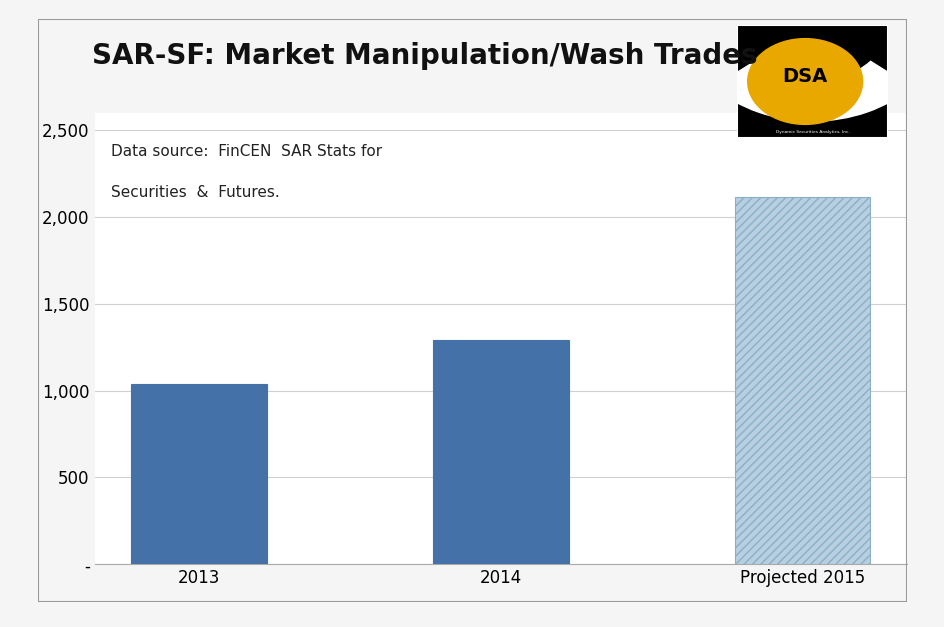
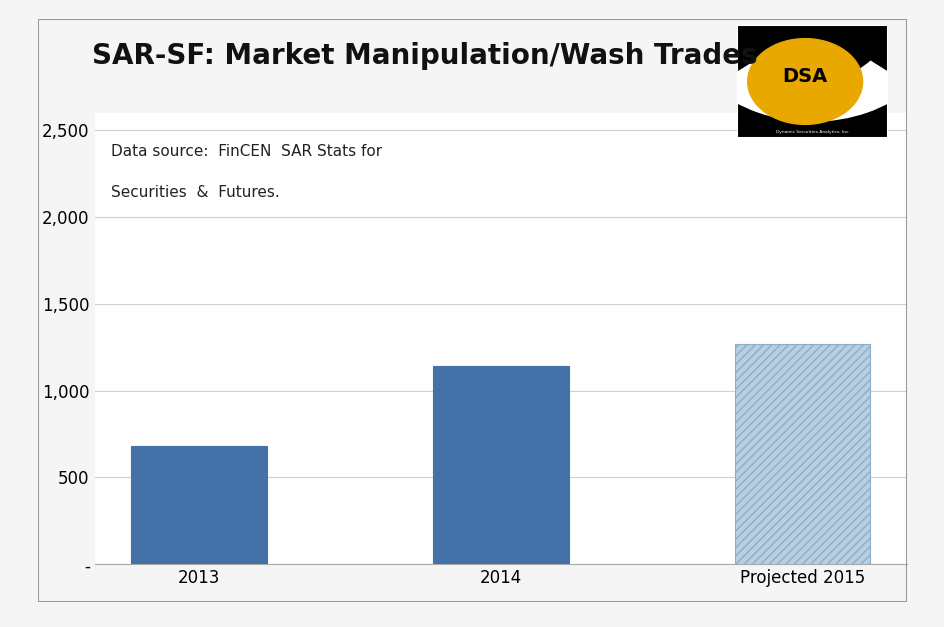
2013: 1,040 -> 680
2014: 1,290 -> 1,140
Projected 2015: 2,120 -> 1,270
